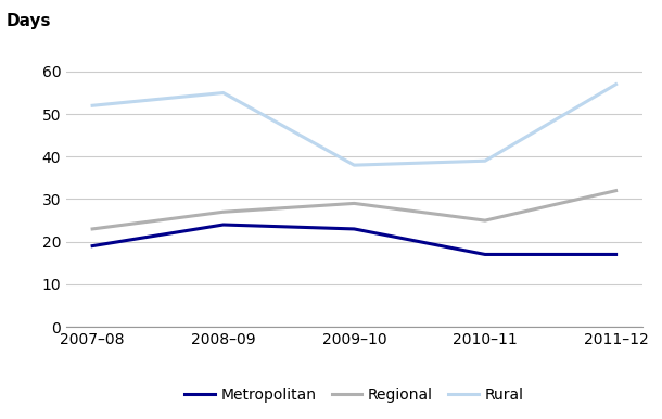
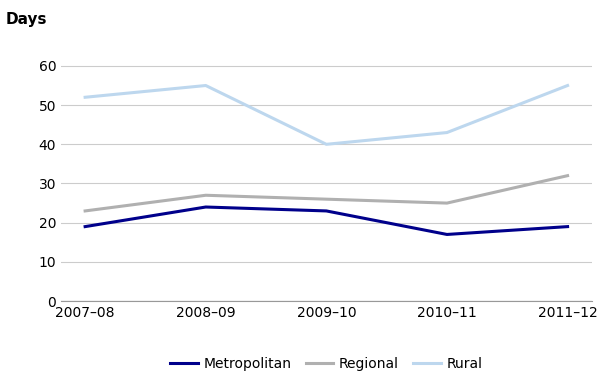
Regional/2009–10: 29 -> 26
Rural/2009–10: 38 -> 40
Rural/2010–11: 39 -> 43
Metropolitan/2011–12: 17 -> 19
Rural/2011–12: 57 -> 55
